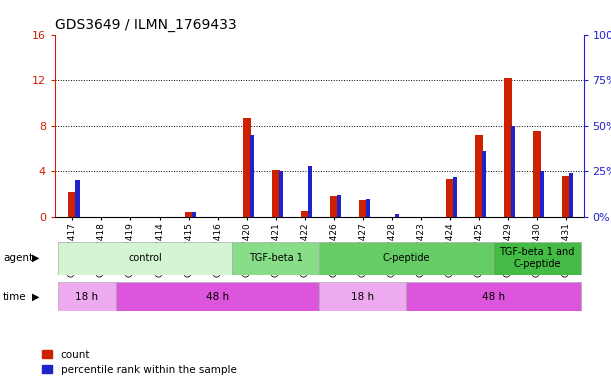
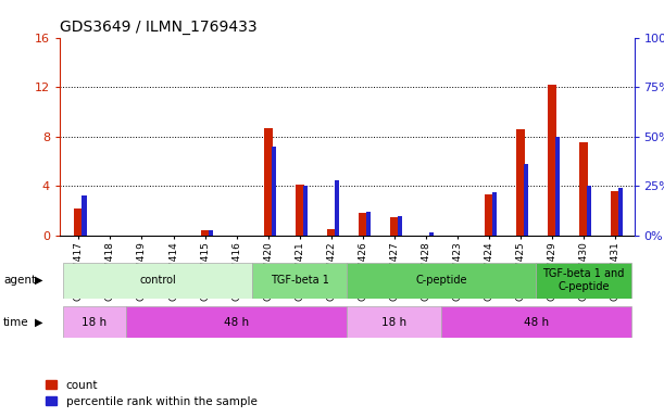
count/GSM507425: 7.2 -> 8.6
